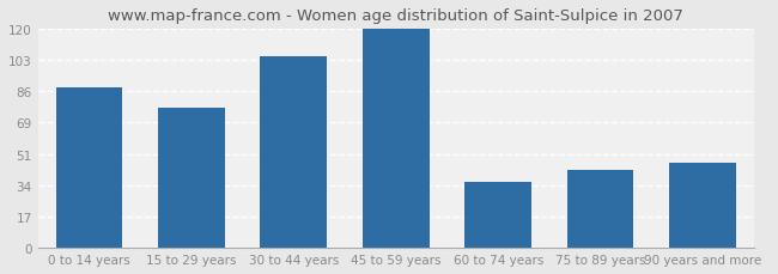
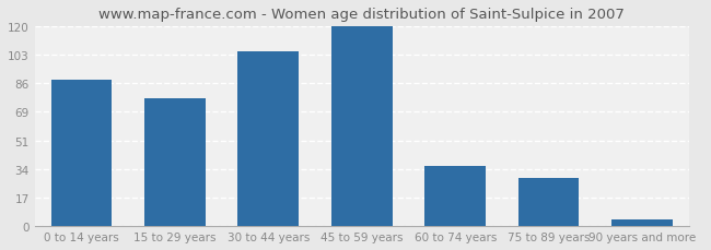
75 to 89 years: 43 -> 29
90 years and more: 47 -> 4
